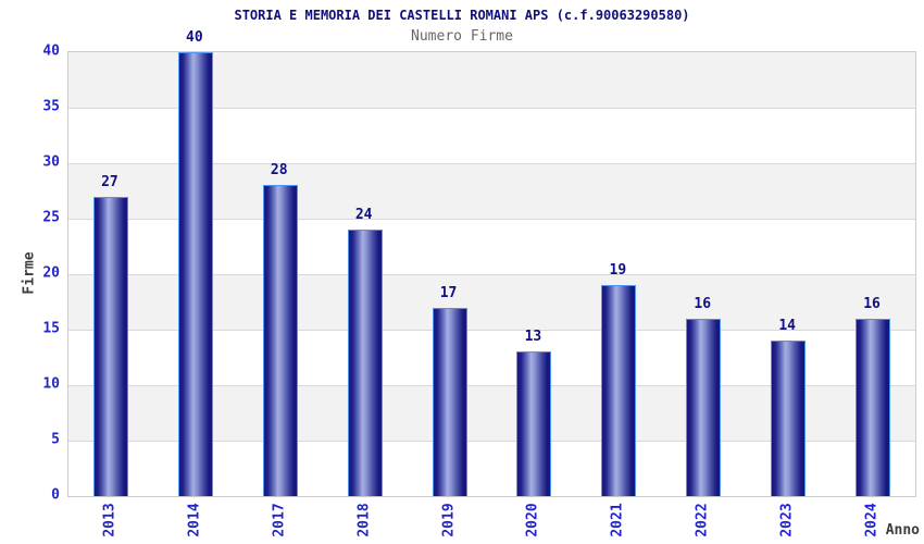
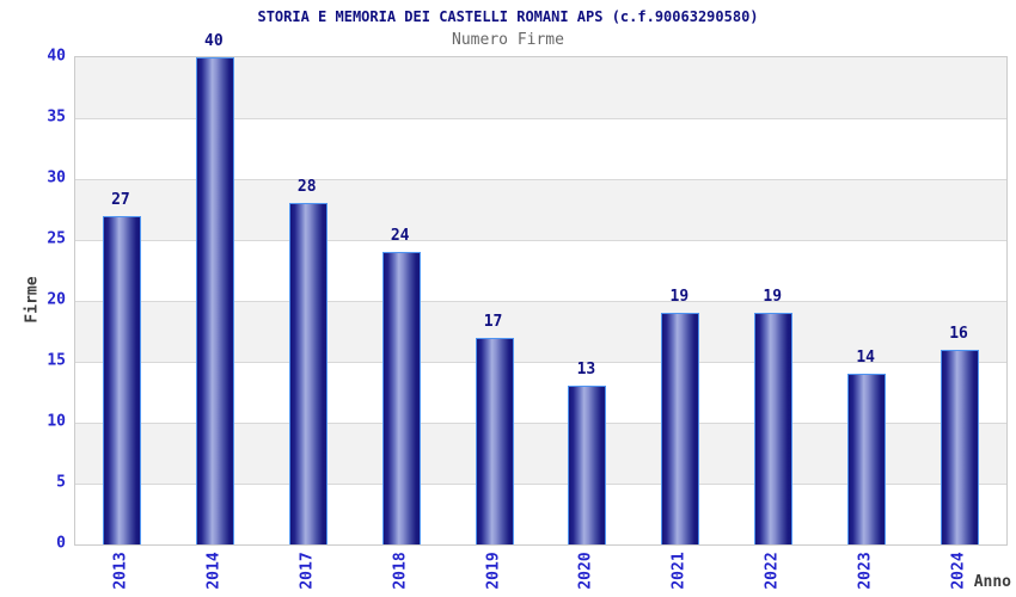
2022: 16 -> 19
